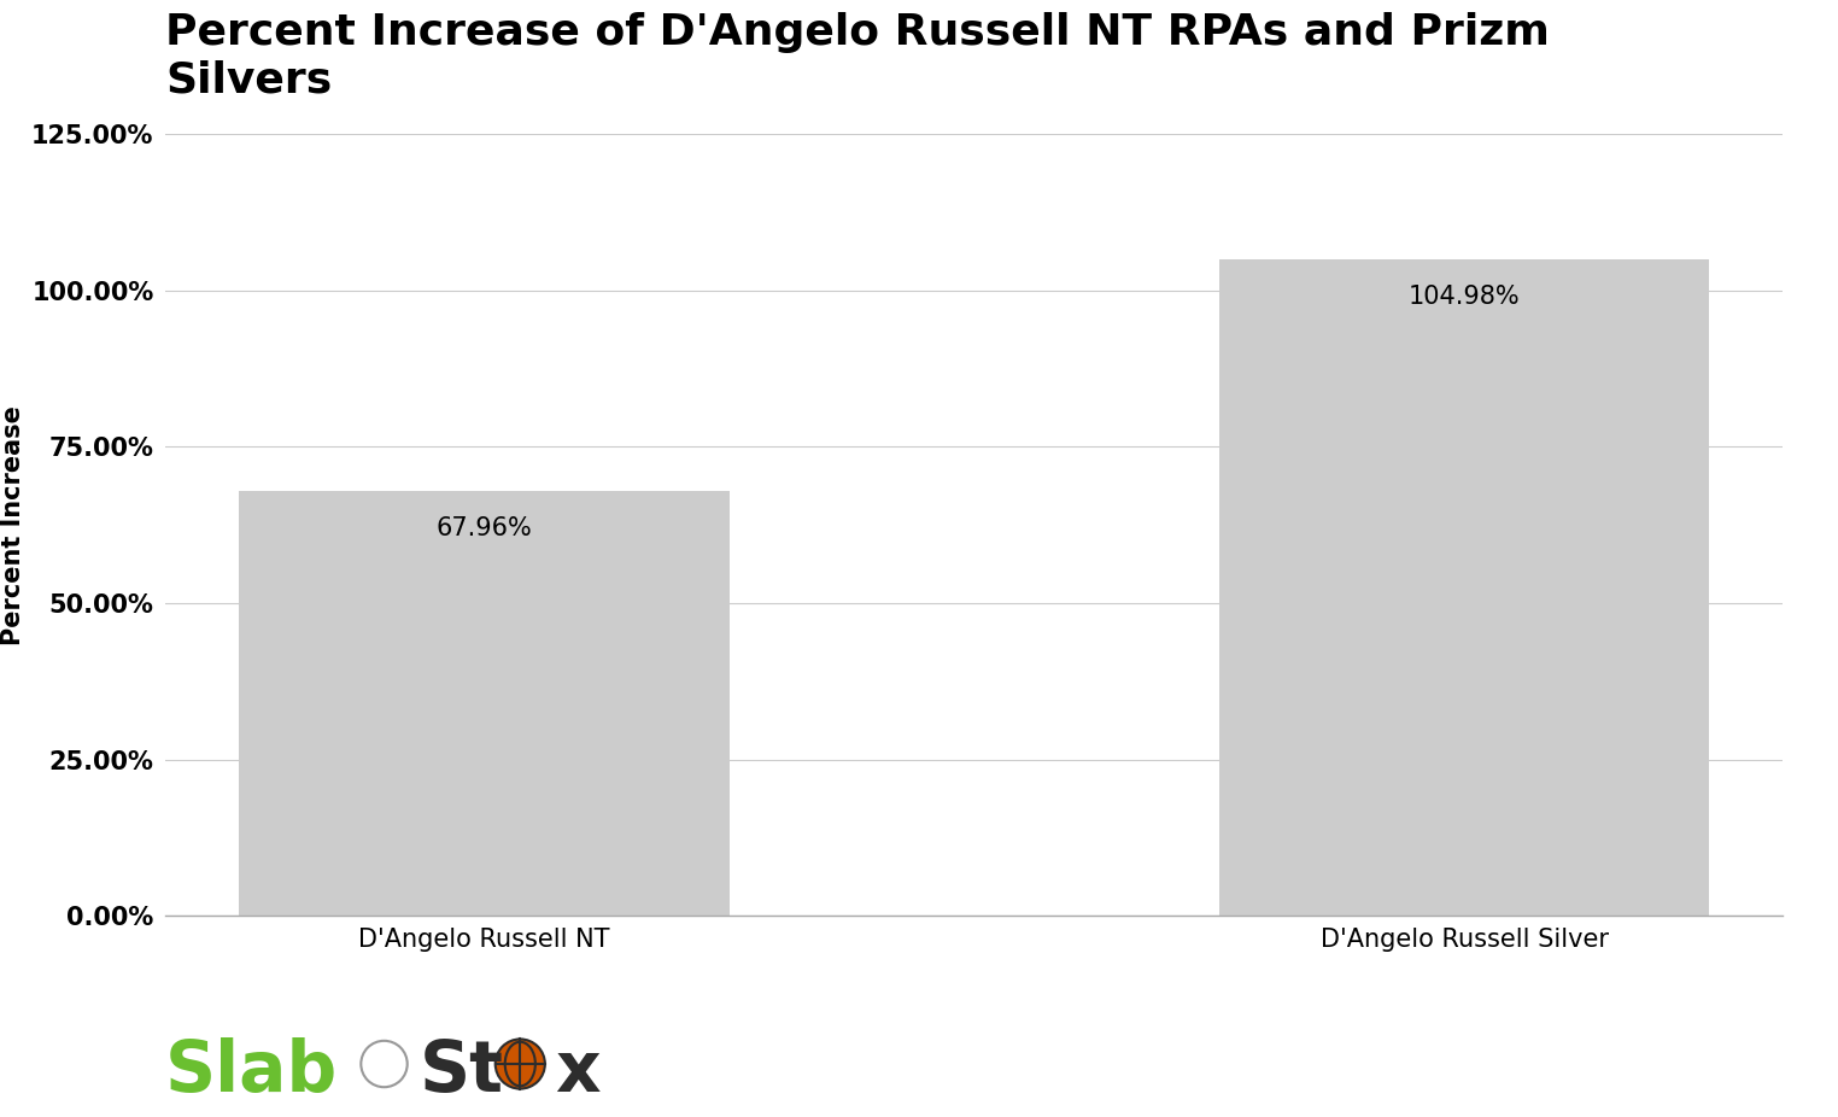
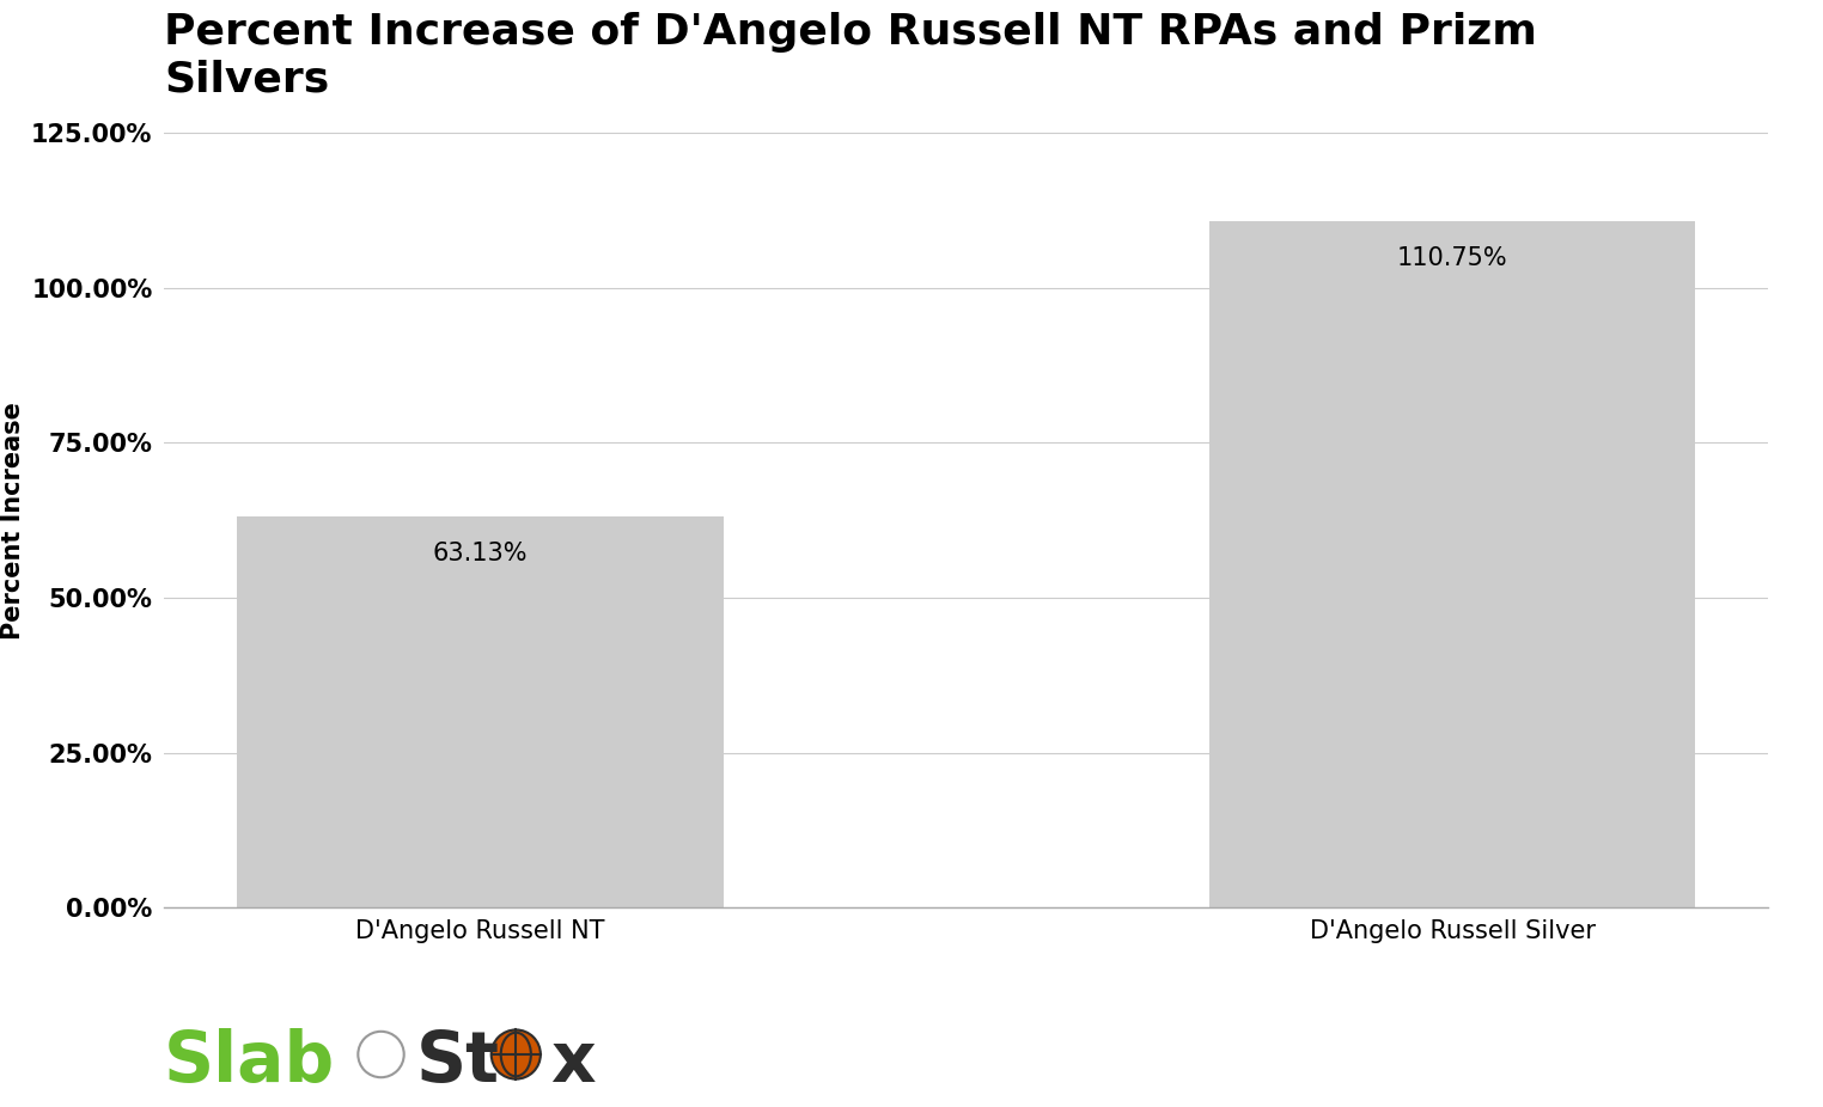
D'Angelo Russell NT: 67.96% -> 63.13%
D'Angelo Russell Silver: 104.98% -> 110.75%
